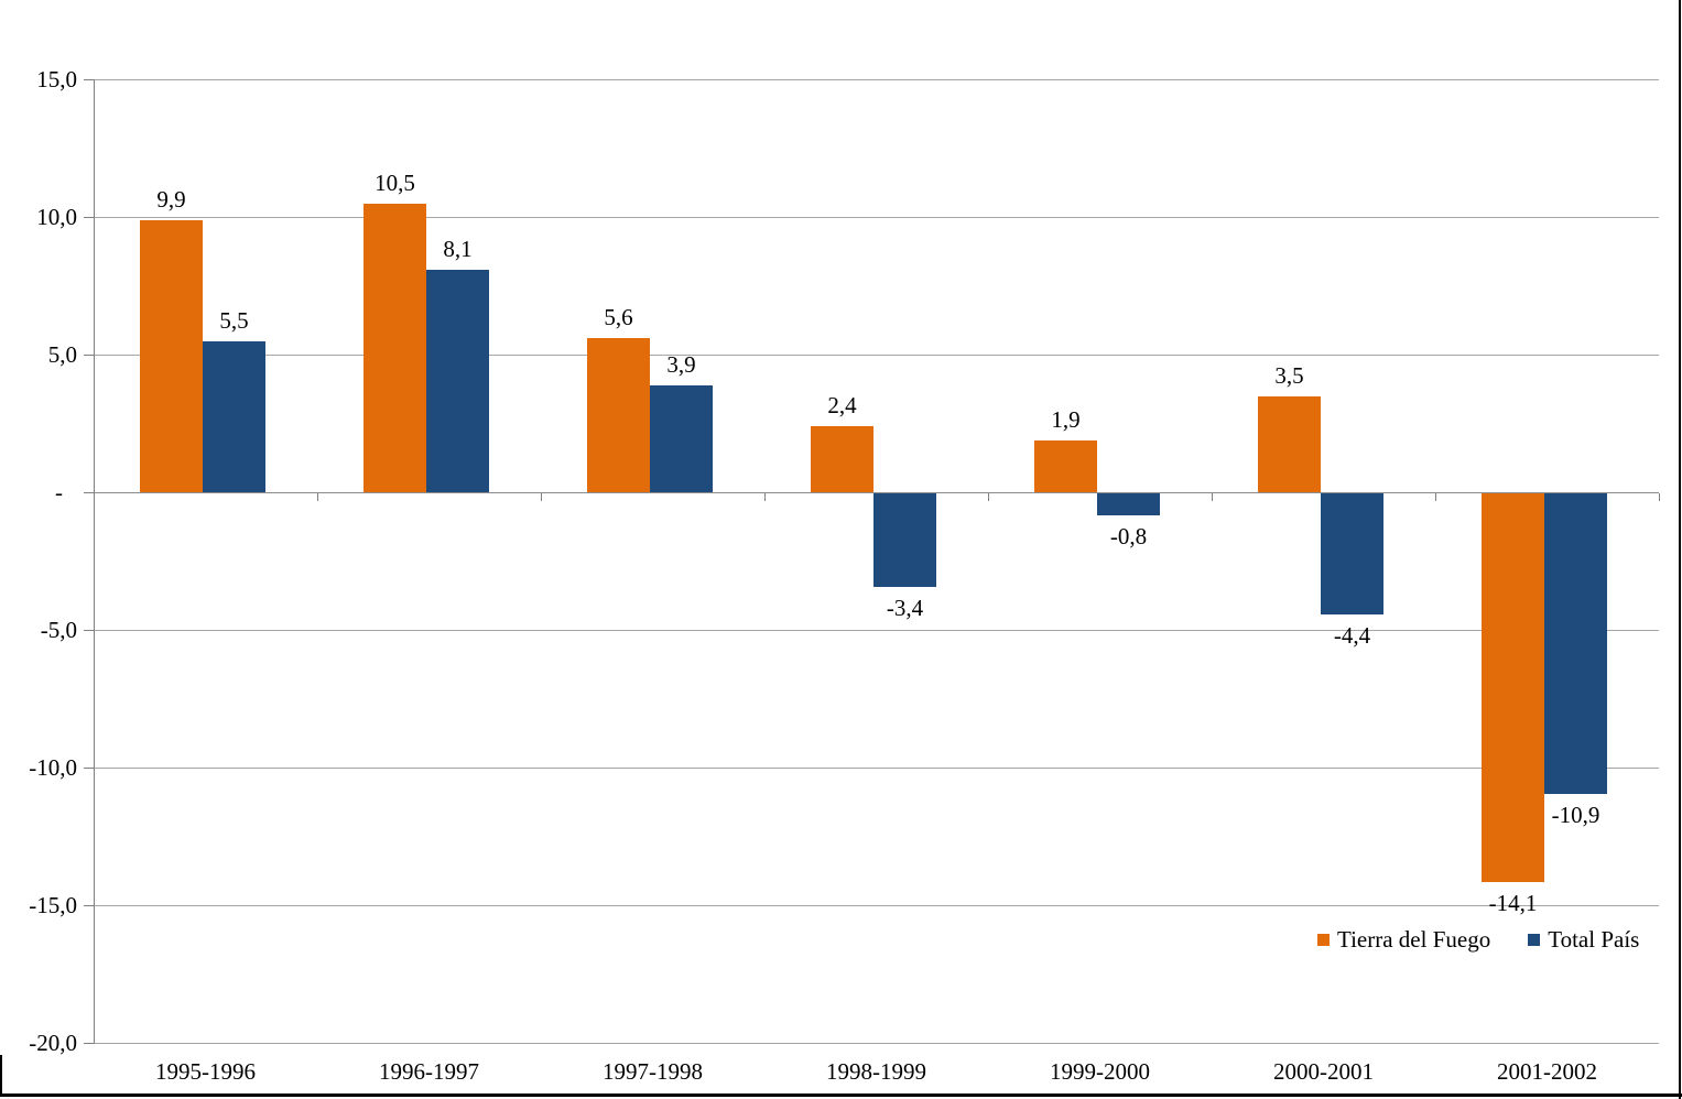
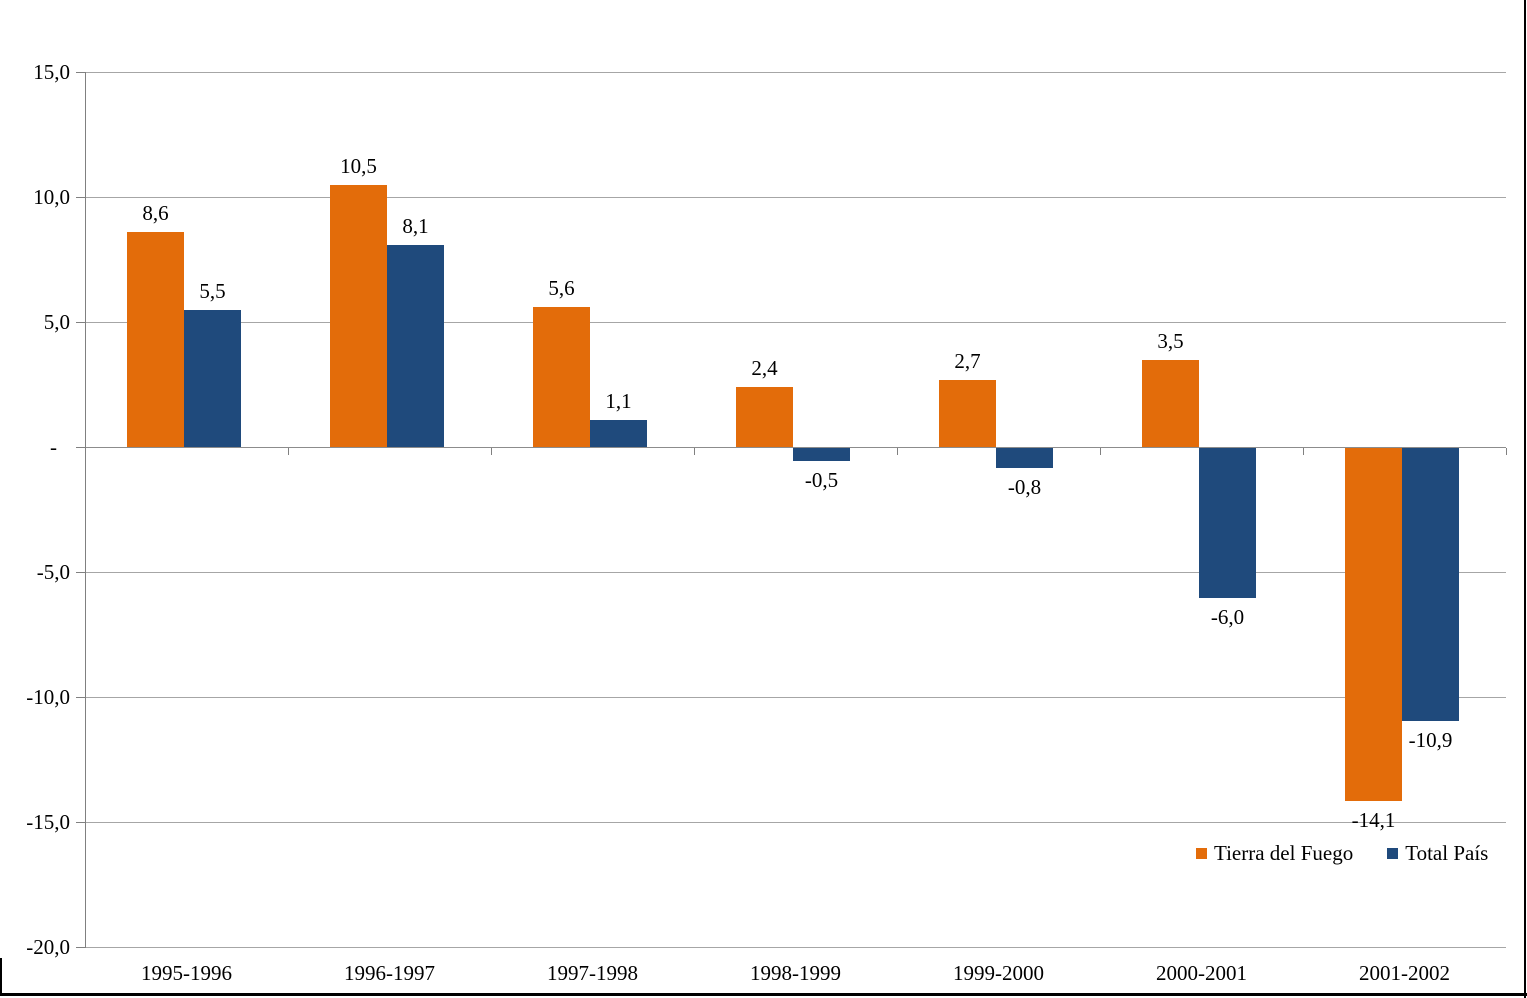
Tierra del Fuego/1995-1996: 9,9 -> 8,6
Total País/1997-1998: 3,9 -> 1,1
Total País/1998-1999: -3,4 -> -0,5
Tierra del Fuego/1999-2000: 1,9 -> 2,7
Total País/2000-2001: -4,4 -> -6,0
